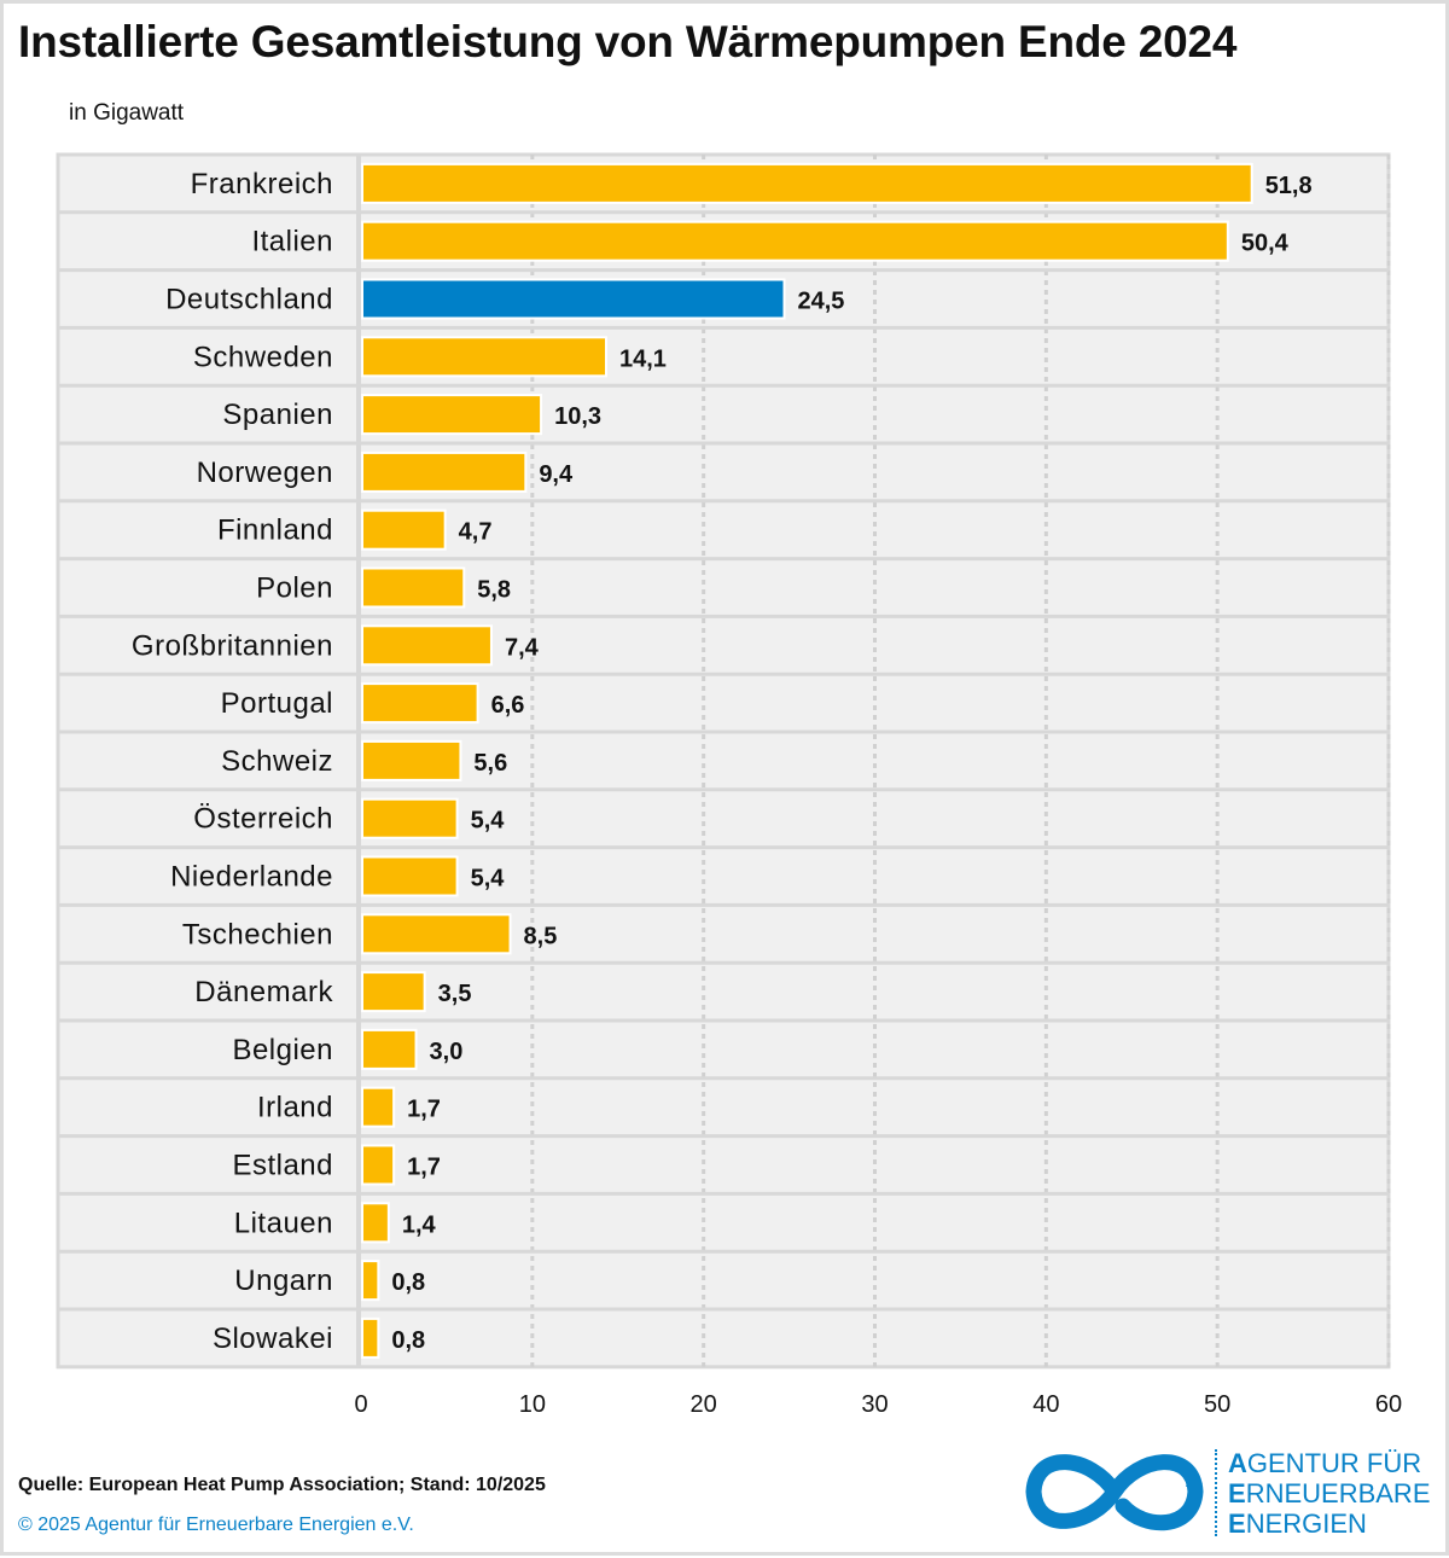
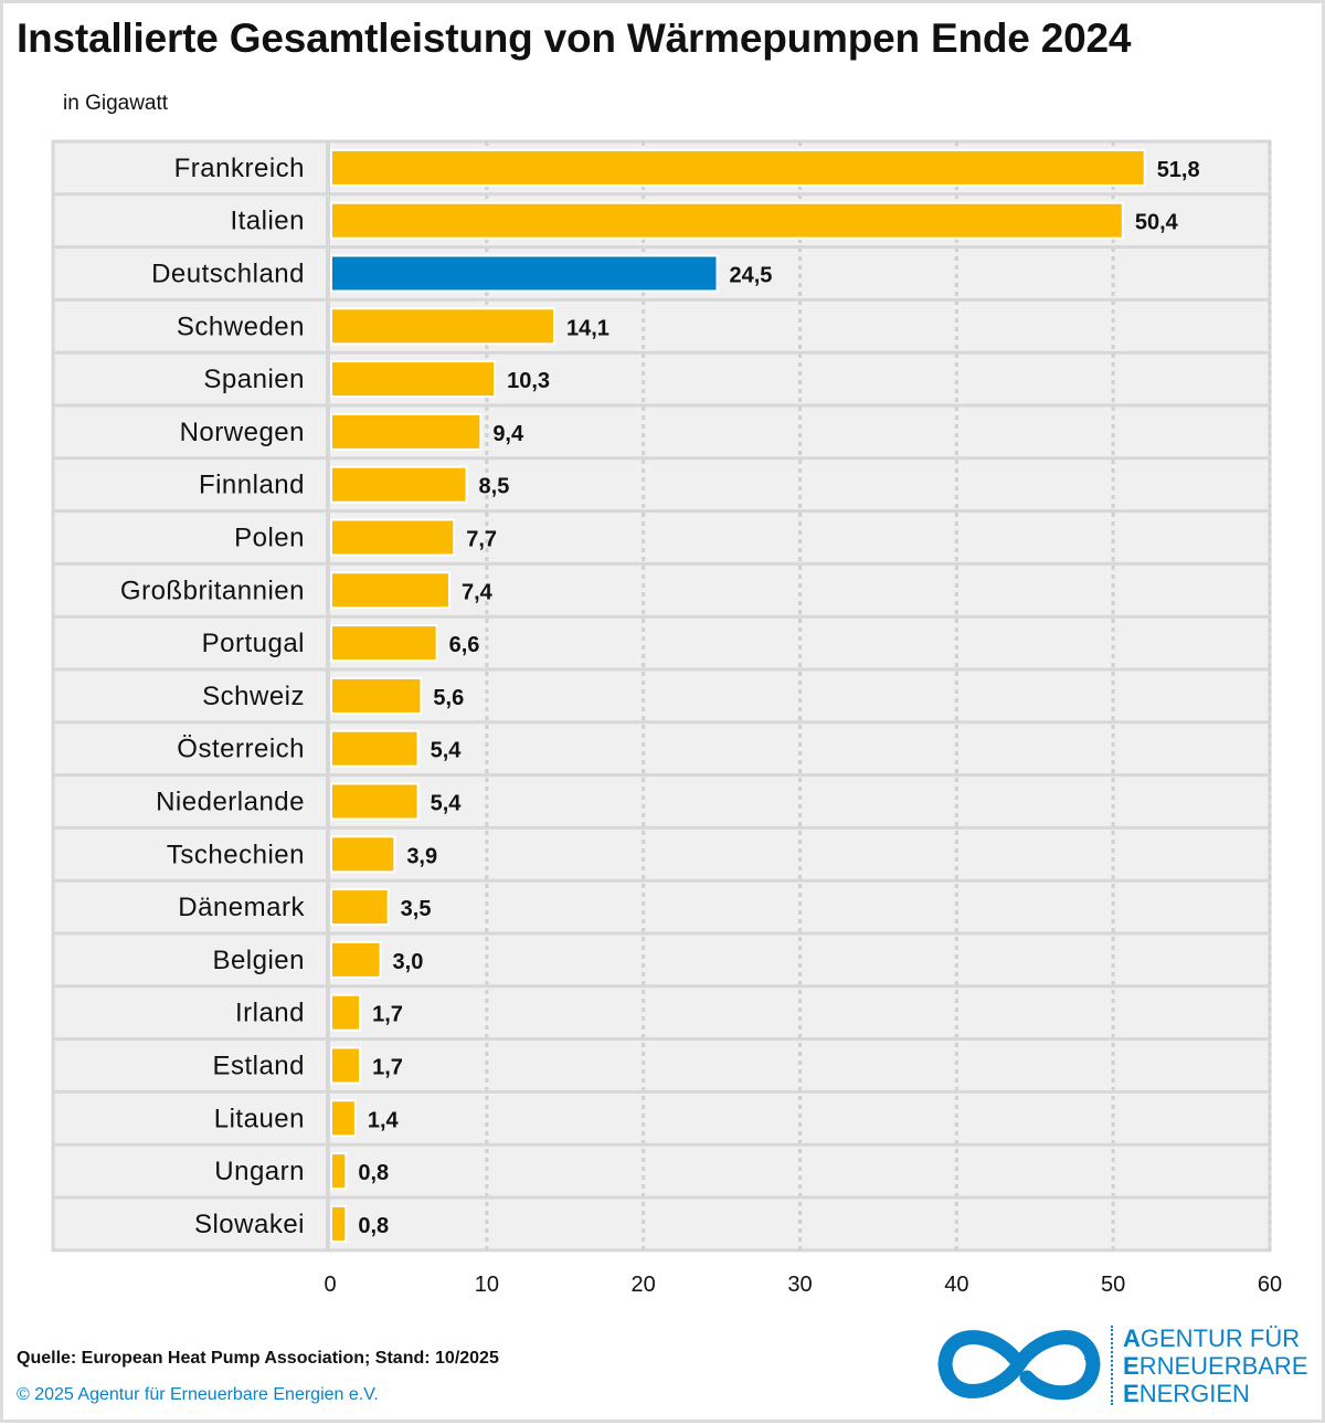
Finnland: 4,7 -> 8,5
Polen: 5,8 -> 7,7
Tschechien: 8,5 -> 3,9
